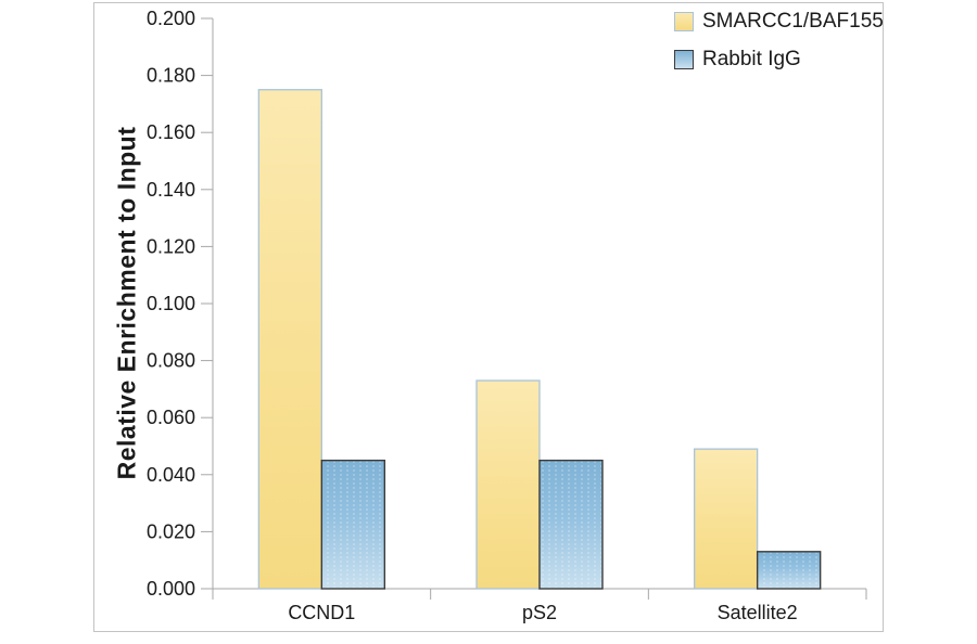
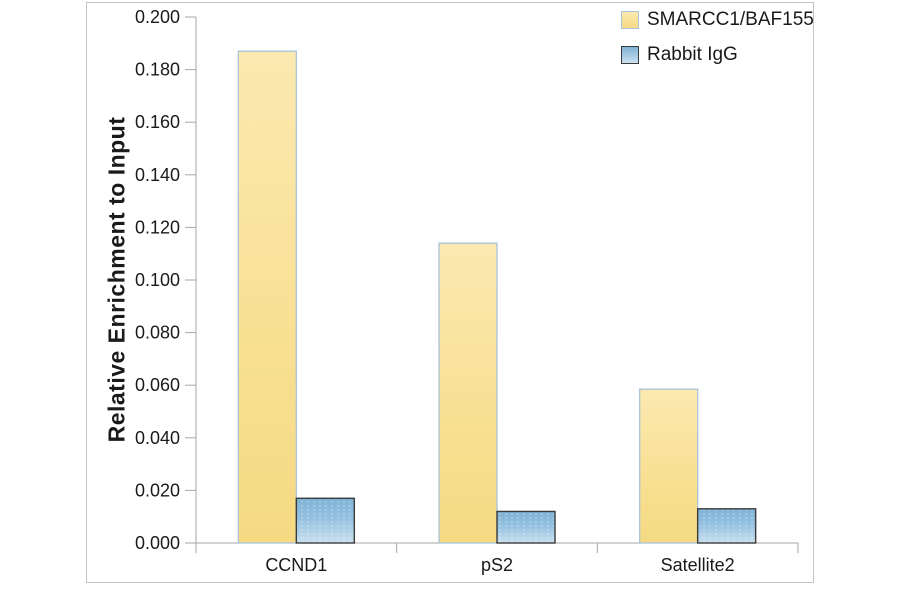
SMARCC1/BAF155/CCND1: 0.175 -> 0.187
Rabbit IgG/CCND1: 0.045 -> 0.017
SMARCC1/BAF155/pS2: 0.073 -> 0.114
Rabbit IgG/pS2: 0.045 -> 0.012
SMARCC1/BAF155/Satellite2: 0.049 -> 0.059
